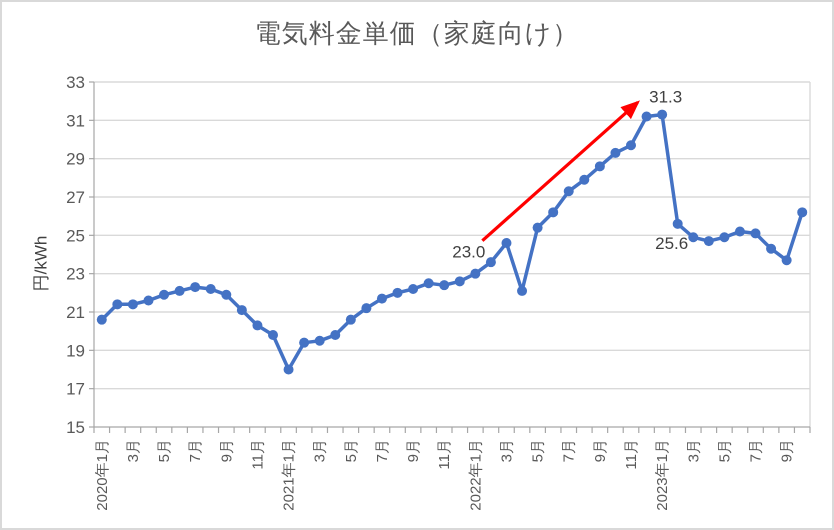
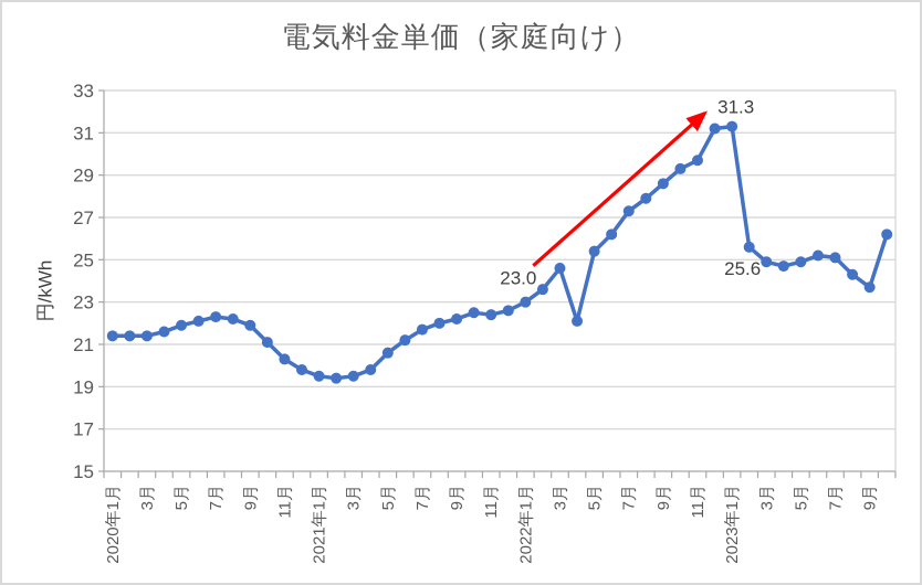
2020年1月: 20.6 -> 21.4
2021年1月: 18.0 -> 19.5
